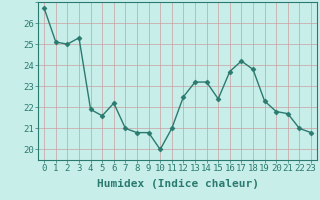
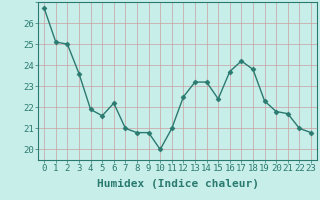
3: 25.3 -> 23.6
